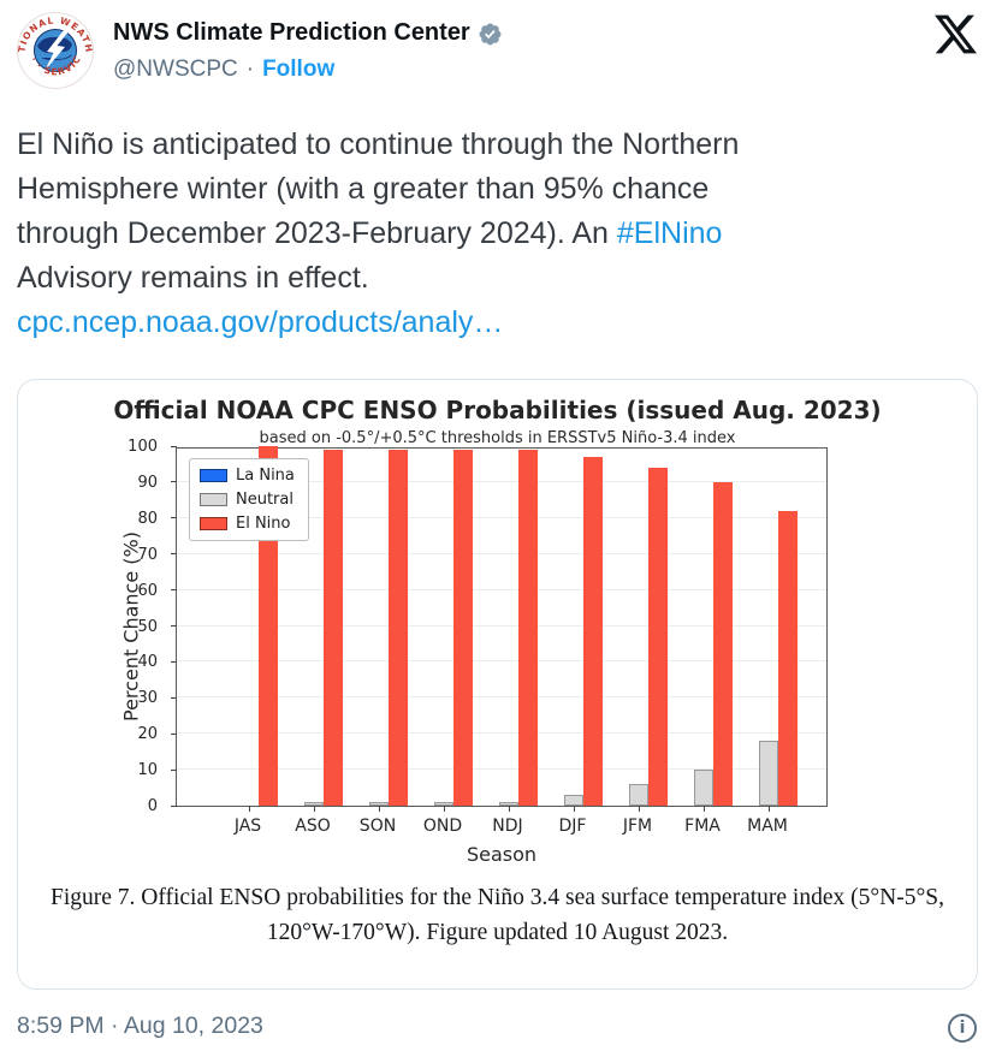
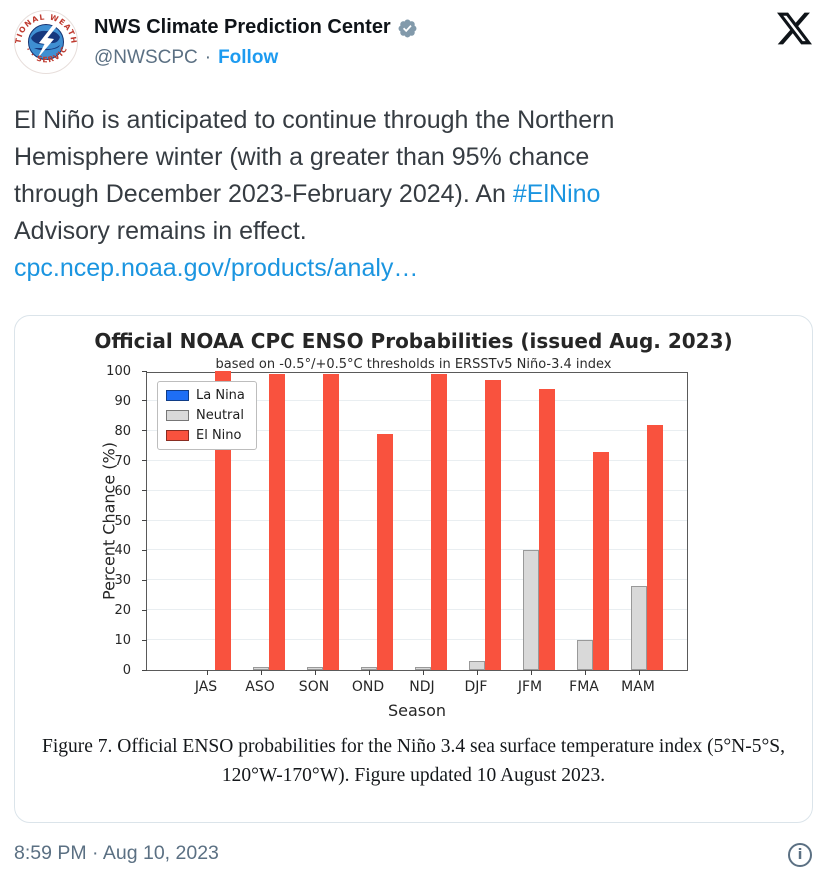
El Nino/OND: 99 -> 79
Neutral/JFM: 6 -> 40
El Nino/FMA: 90 -> 73
Neutral/MAM: 18 -> 28
